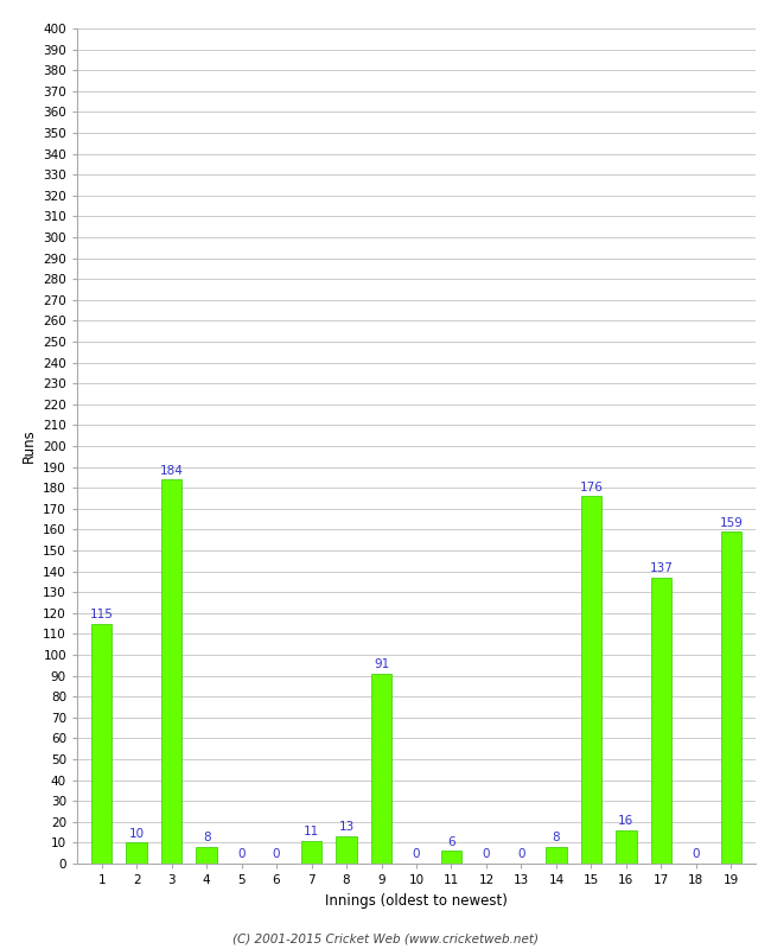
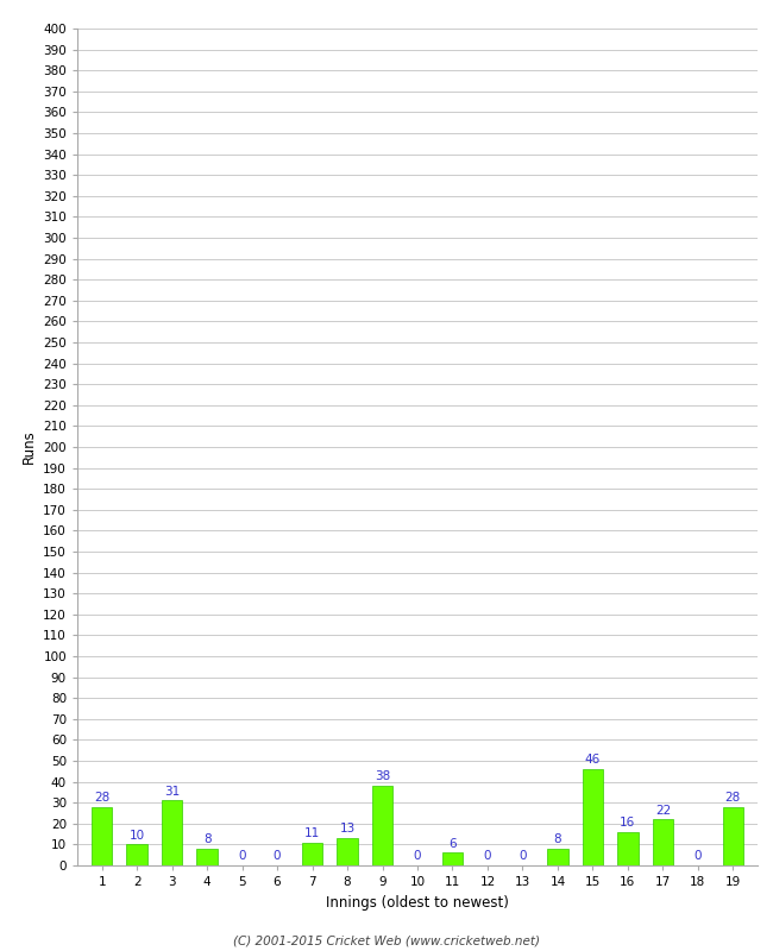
1: 115 -> 28
3: 184 -> 31
9: 91 -> 38
15: 176 -> 46
17: 137 -> 22
19: 159 -> 28
